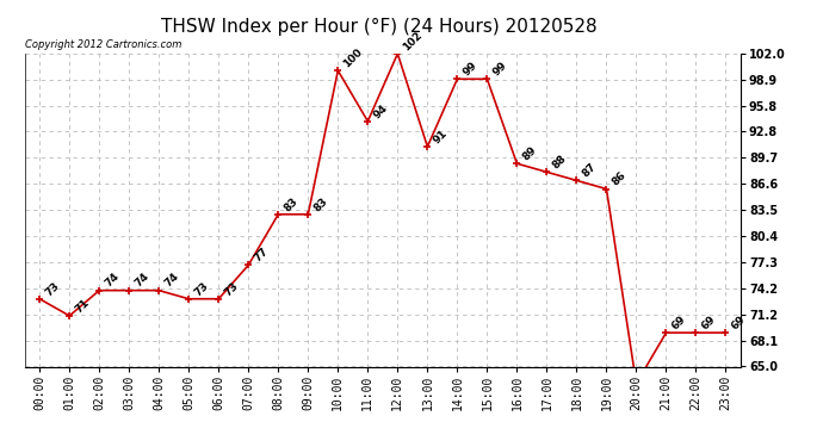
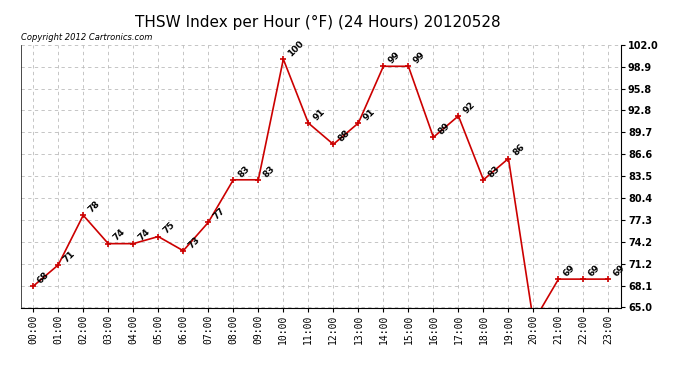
00:00: 73 -> 68
02:00: 74 -> 78
05:00: 73 -> 75
11:00: 94 -> 91
12:00: 102 -> 88
17:00: 88 -> 92
18:00: 87 -> 83
